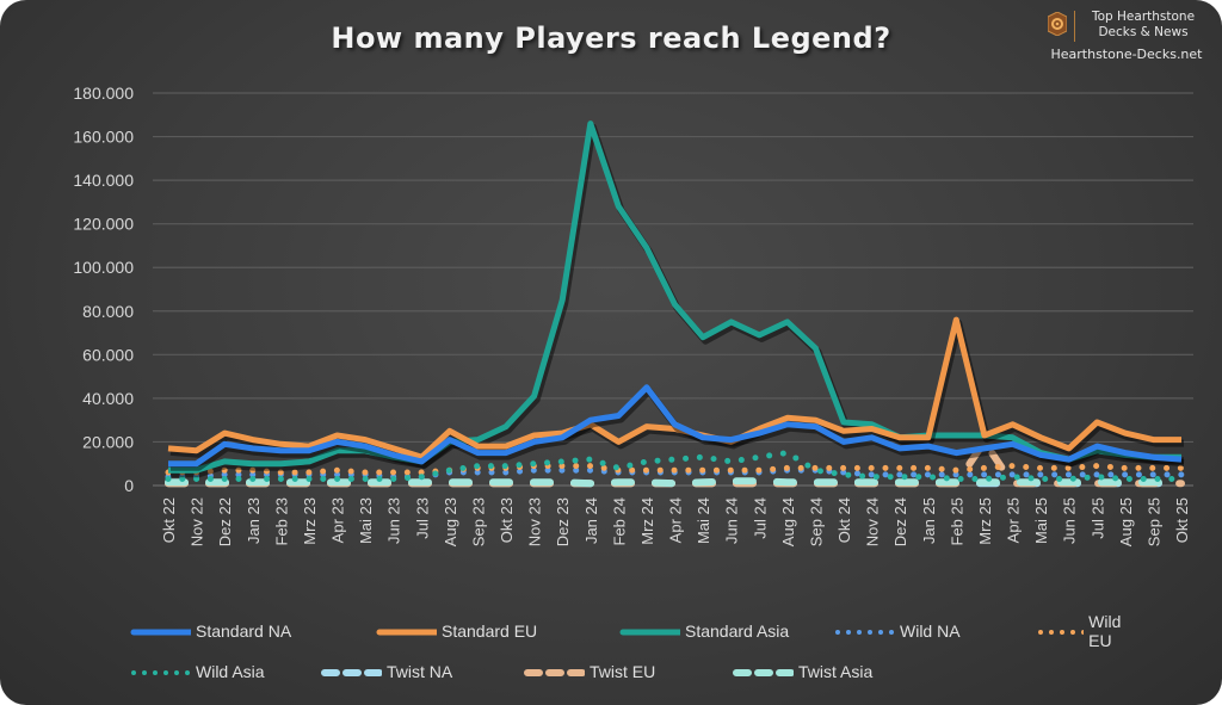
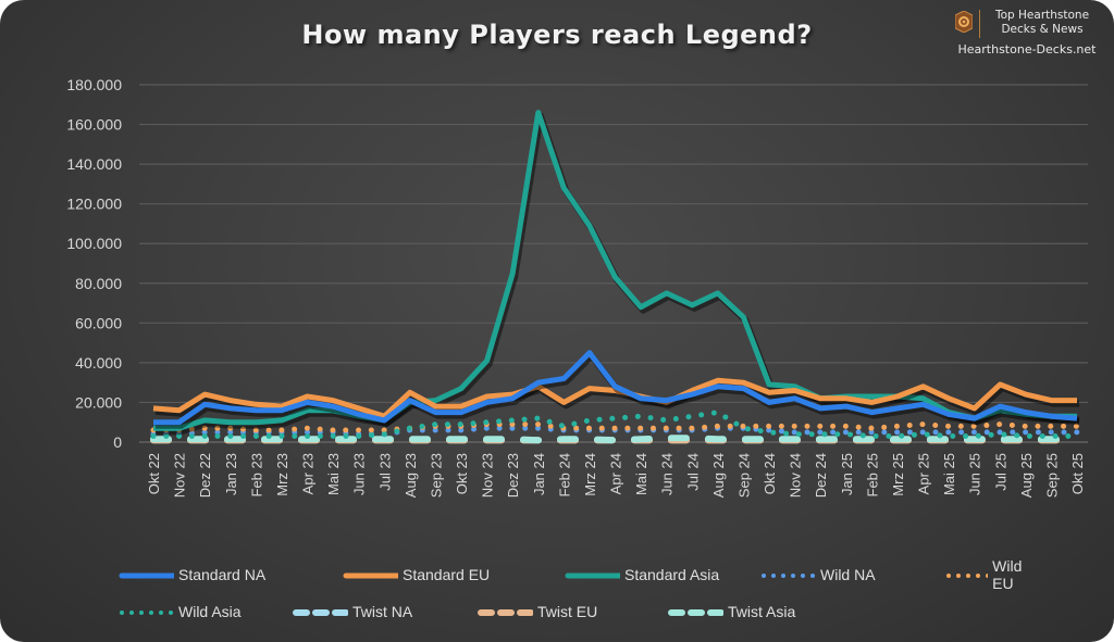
Standard EU/Feb 25: 76000 -> 20000
Twist EU/Mrz 25: 20000 -> 1000
